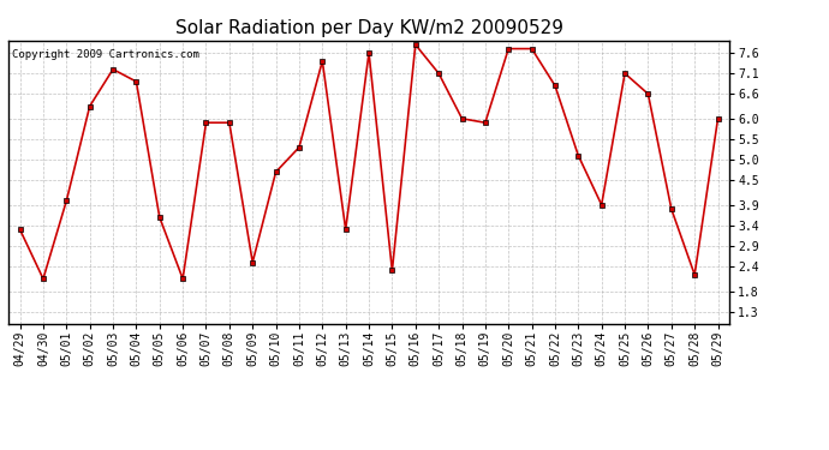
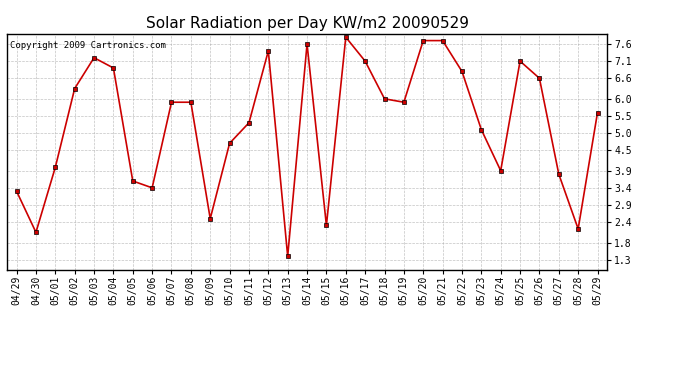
05/06: 2.1 -> 3.4
05/13: 3.3 -> 1.4
05/29: 6.0 -> 5.6
